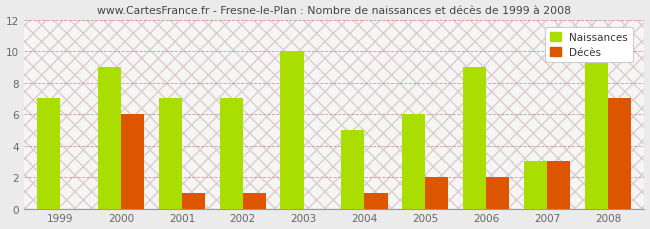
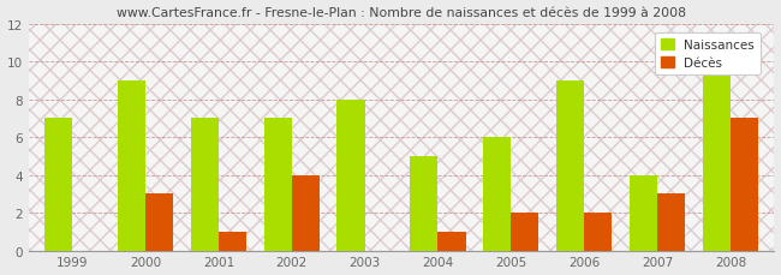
Décès/2000: 6 -> 3
Décès/2002: 1 -> 4
Naissances/2003: 10 -> 8
Naissances/2007: 3 -> 4
